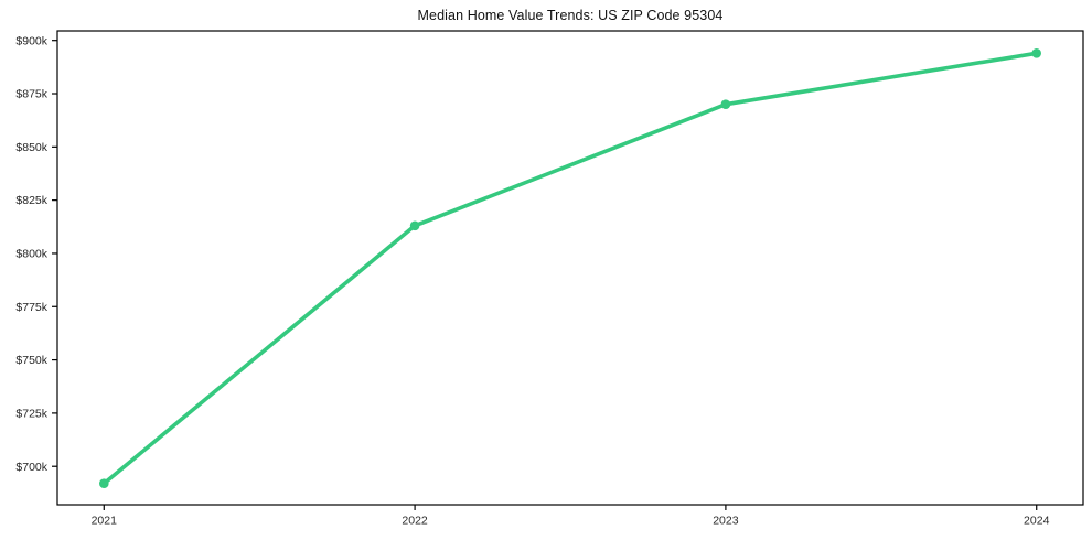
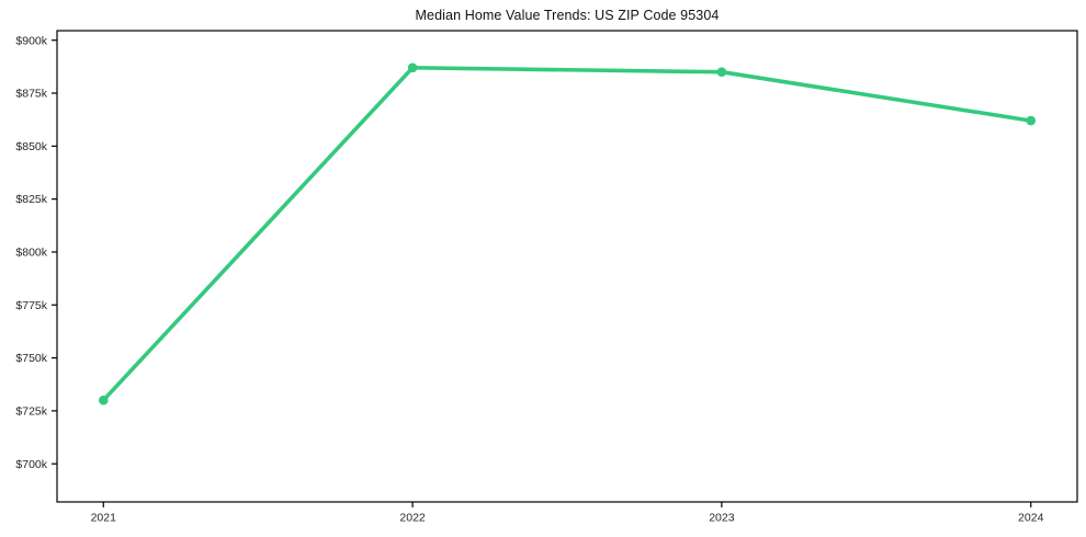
2021: $692k -> $730k
2022: $813k -> $887k
2023: $870k -> $885k
2024: $894k -> $862k
